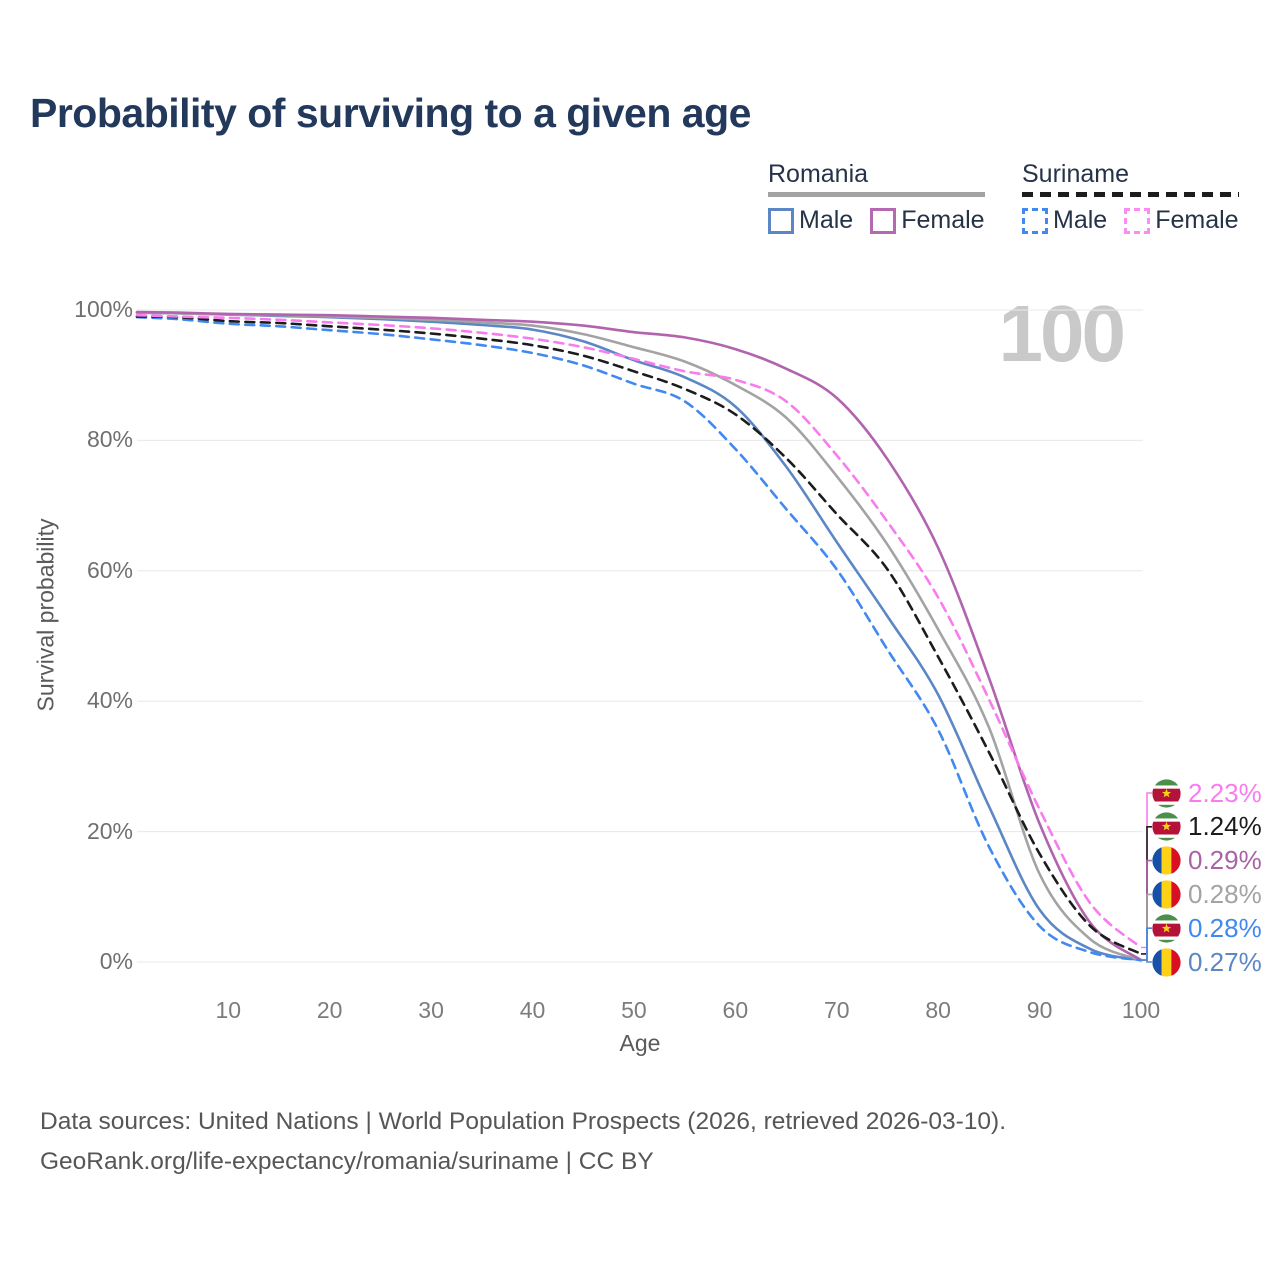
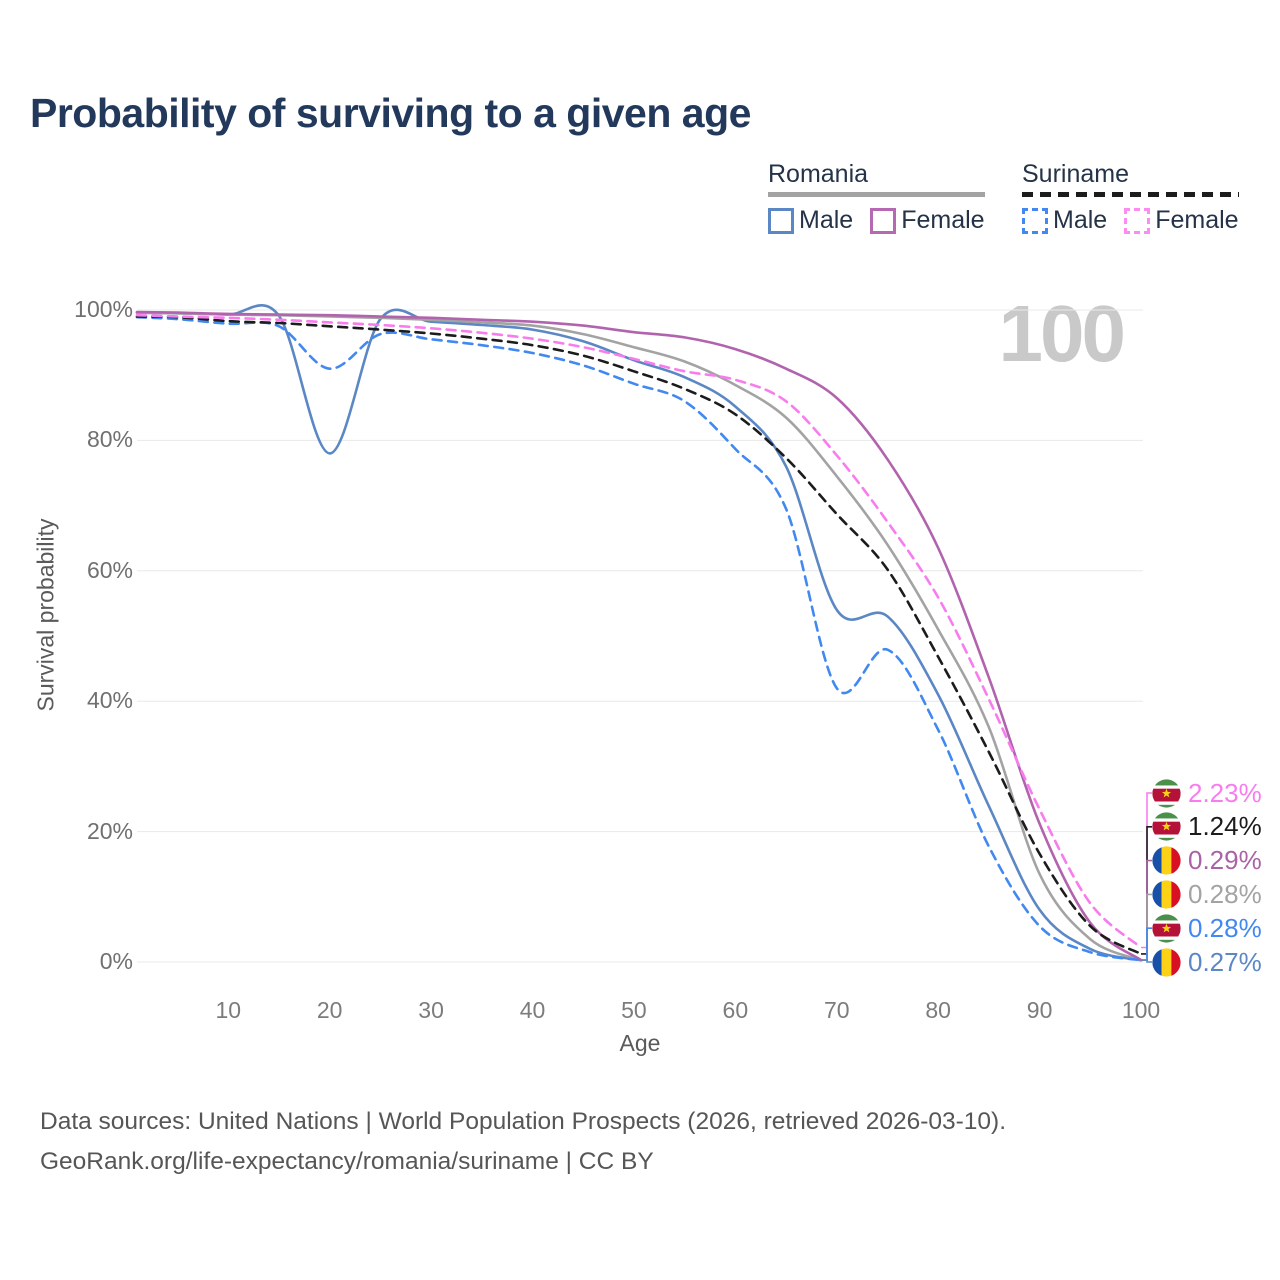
Romania Male/20: 99% -> 78%
Suriname Male/20: 97% -> 91%
Romania Male/70: 64% -> 54%
Suriname Male/70: 60% -> 42%
